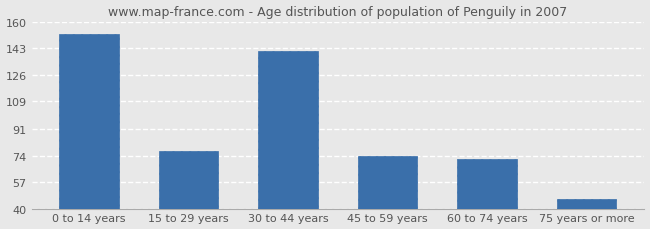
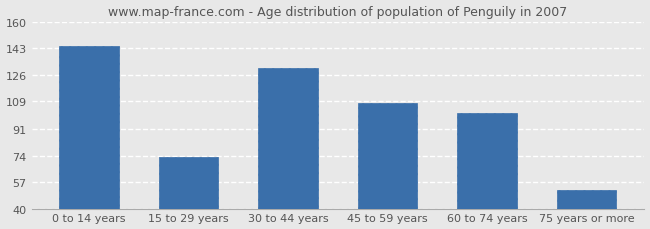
0 to 14 years: 152 -> 144
15 to 29 years: 77 -> 73
30 to 44 years: 141 -> 130
45 to 59 years: 74 -> 108
60 to 74 years: 72 -> 101
75 years or more: 46 -> 52
